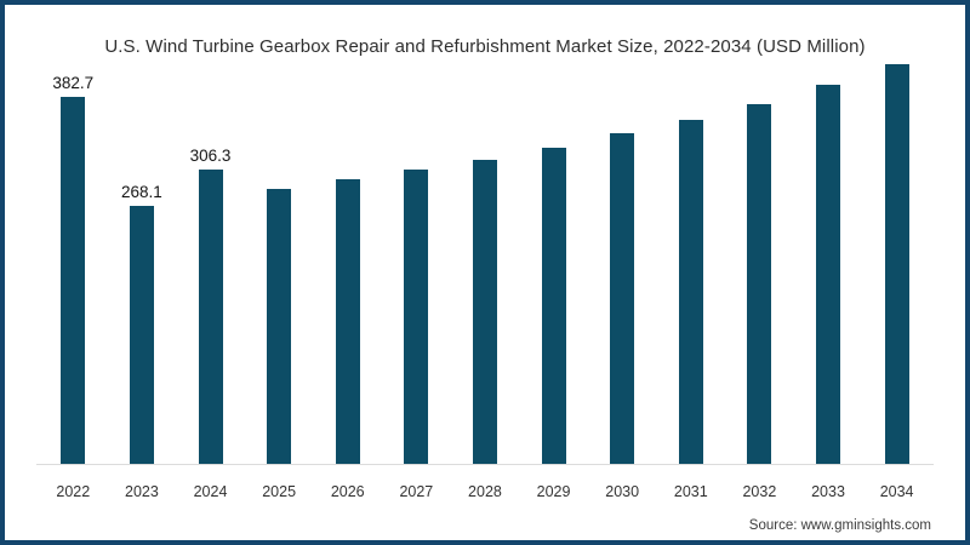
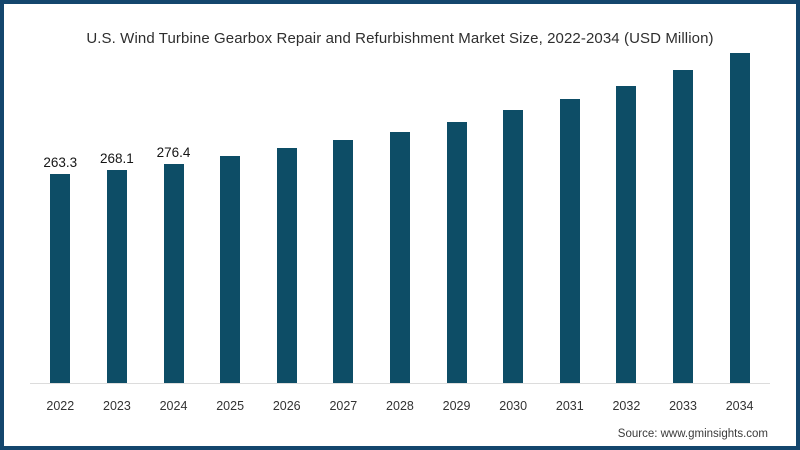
2022: 382.7 -> 263.3
2024: 306.3 -> 276.4
